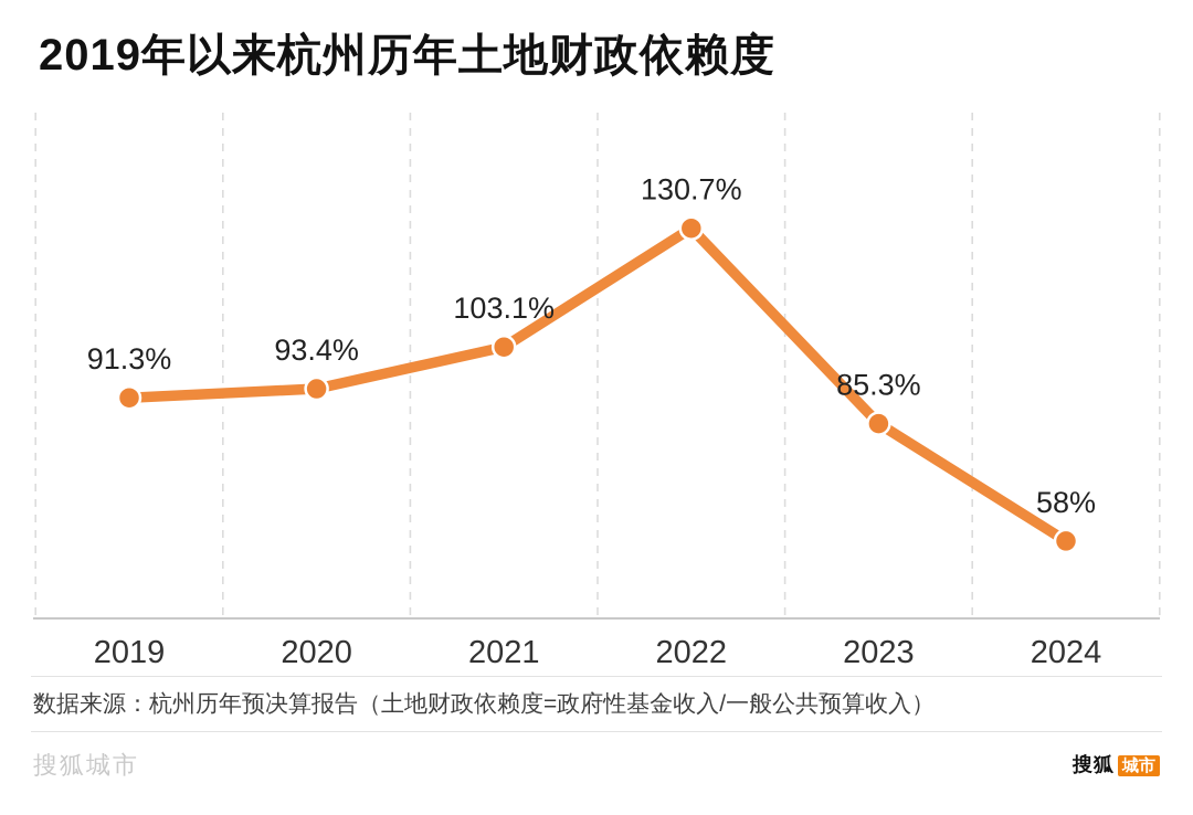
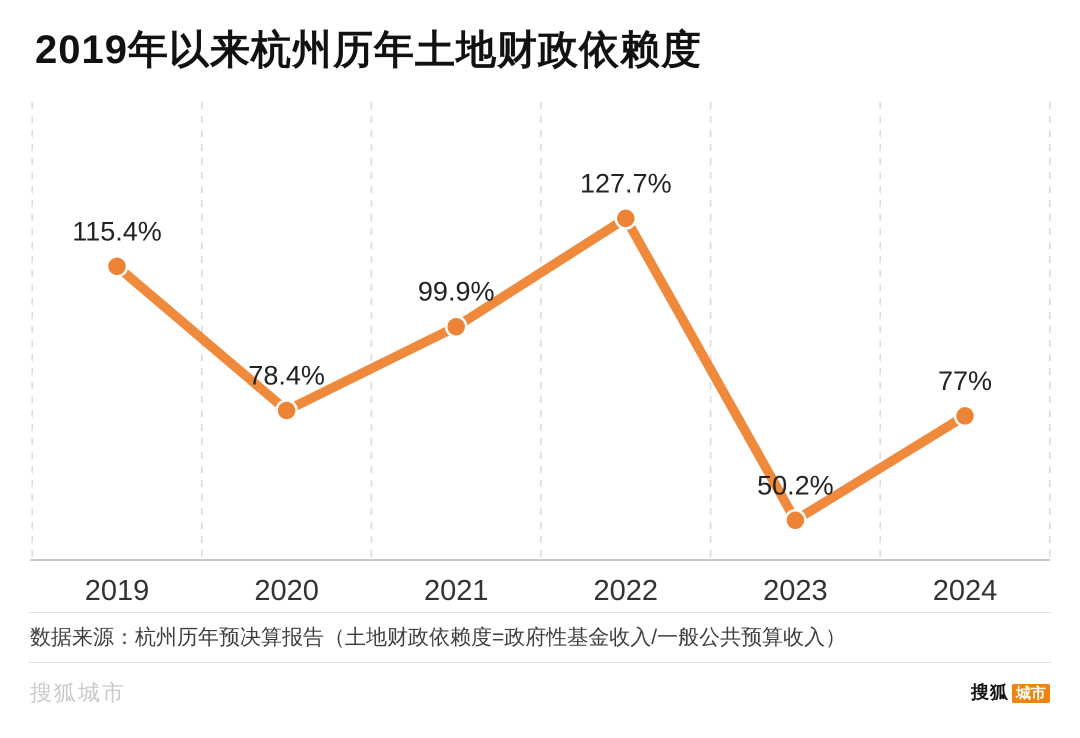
2019: 91.3% -> 115.4%
2020: 93.4% -> 78.4%
2021: 103.1% -> 99.9%
2022: 130.7% -> 127.7%
2023: 85.3% -> 50.2%
2024: 58% -> 77%
